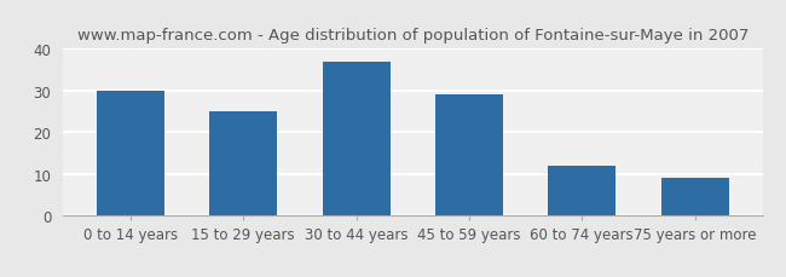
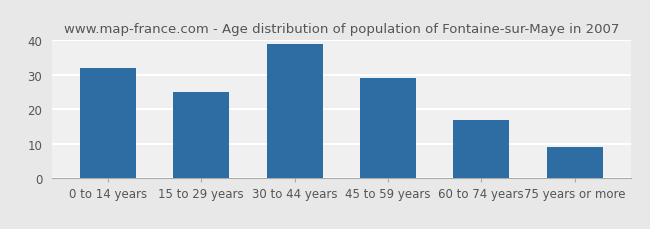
0 to 14 years: 30 -> 32
30 to 44 years: 37 -> 39
60 to 74 years: 12 -> 17
